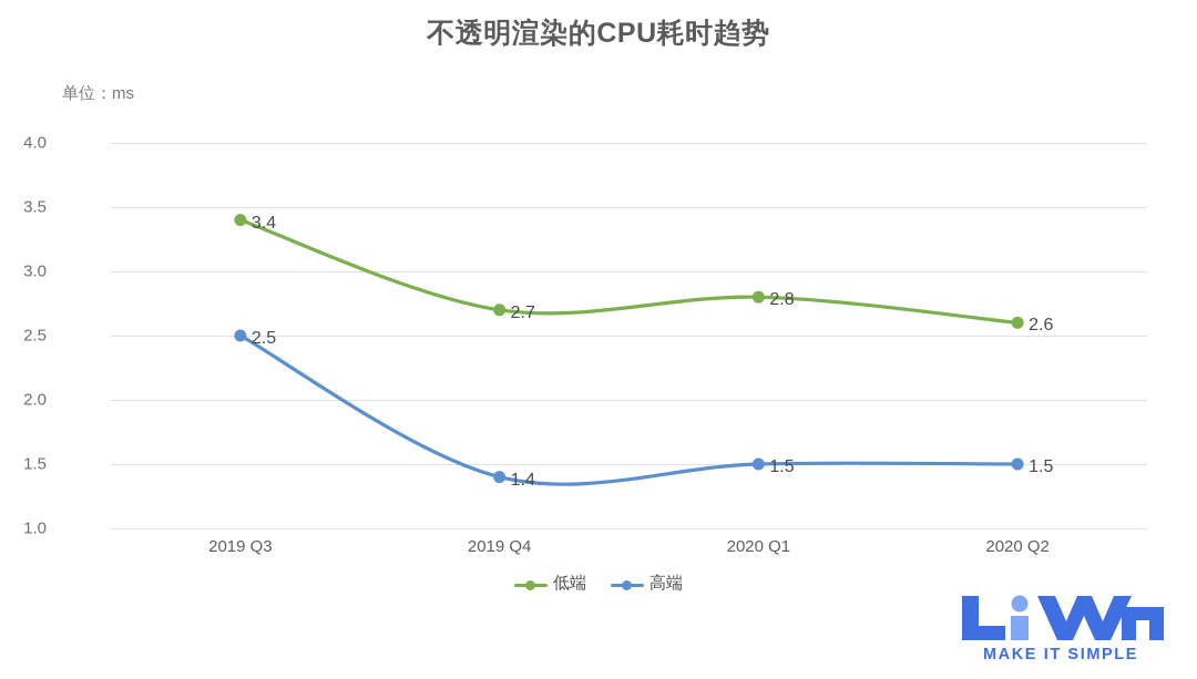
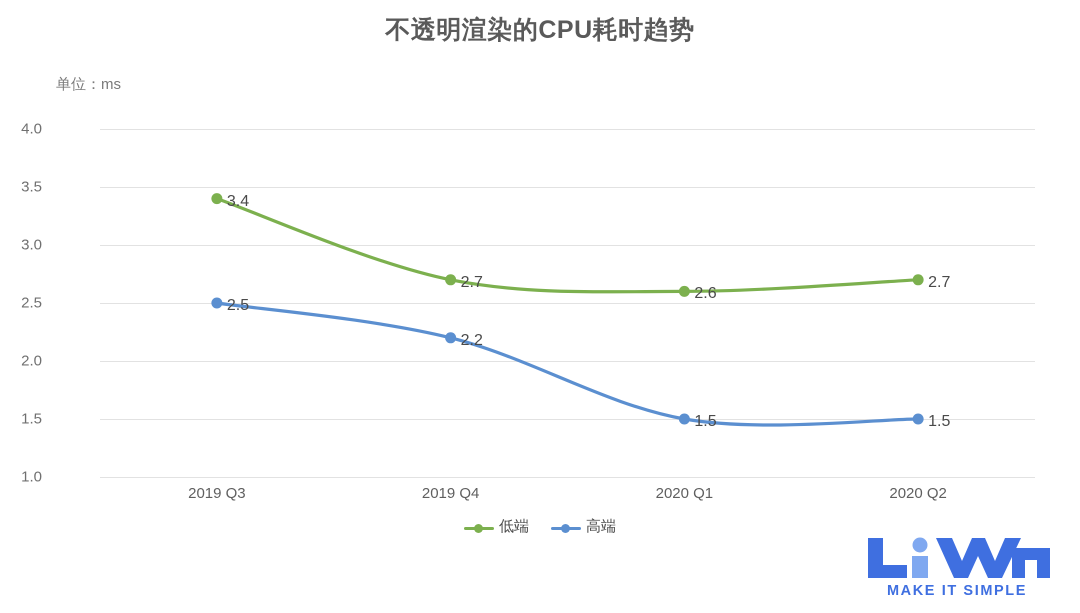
高端/2019 Q4: 1.4 -> 2.2
低端/2020 Q1: 2.8 -> 2.6
低端/2020 Q2: 2.6 -> 2.7
